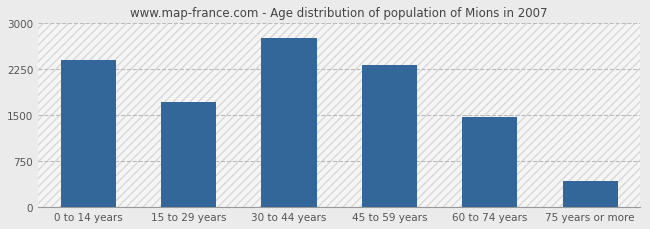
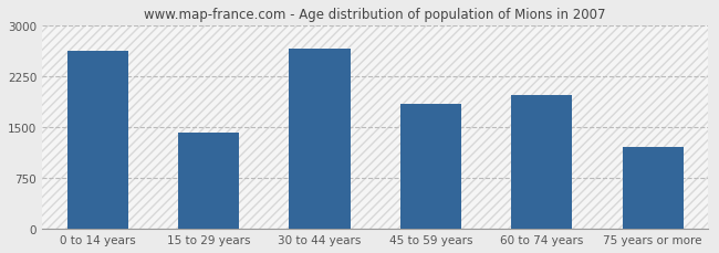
0 to 14 years: 2390 -> 2620
15 to 29 years: 1710 -> 1420
30 to 44 years: 2760 -> 2660
45 to 59 years: 2310 -> 1840
60 to 74 years: 1470 -> 1980
75 years or more: 430 -> 1200
